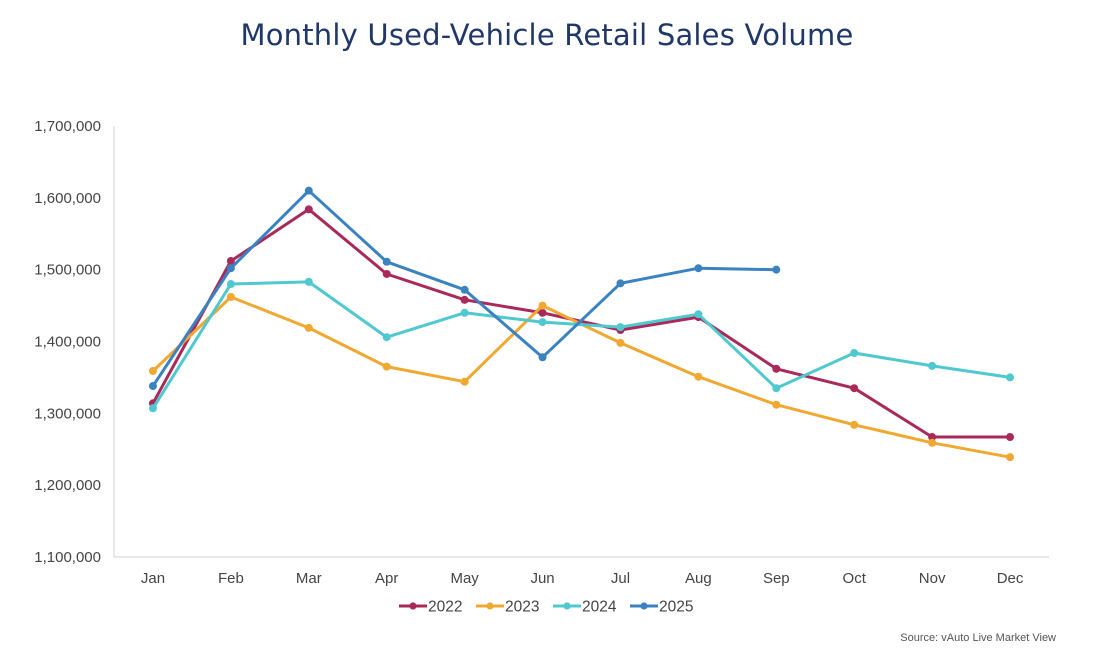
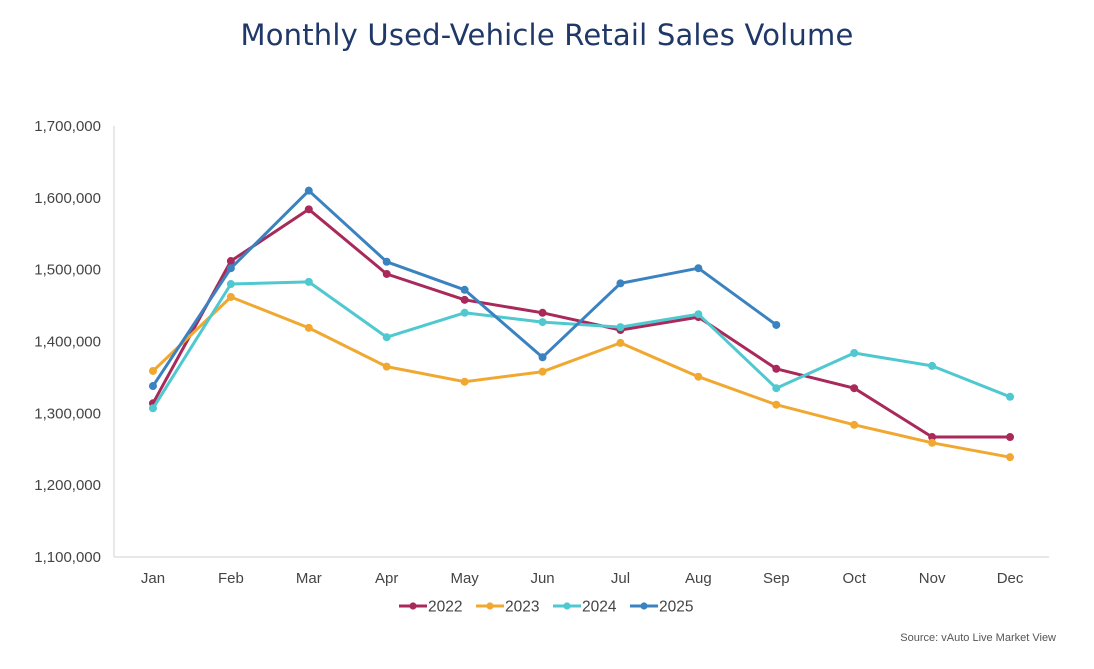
2023/Jun: 1450000 -> 1360000
2025/Sep: 1500000 -> 1420000
2024/Dec: 1350000 -> 1320000
